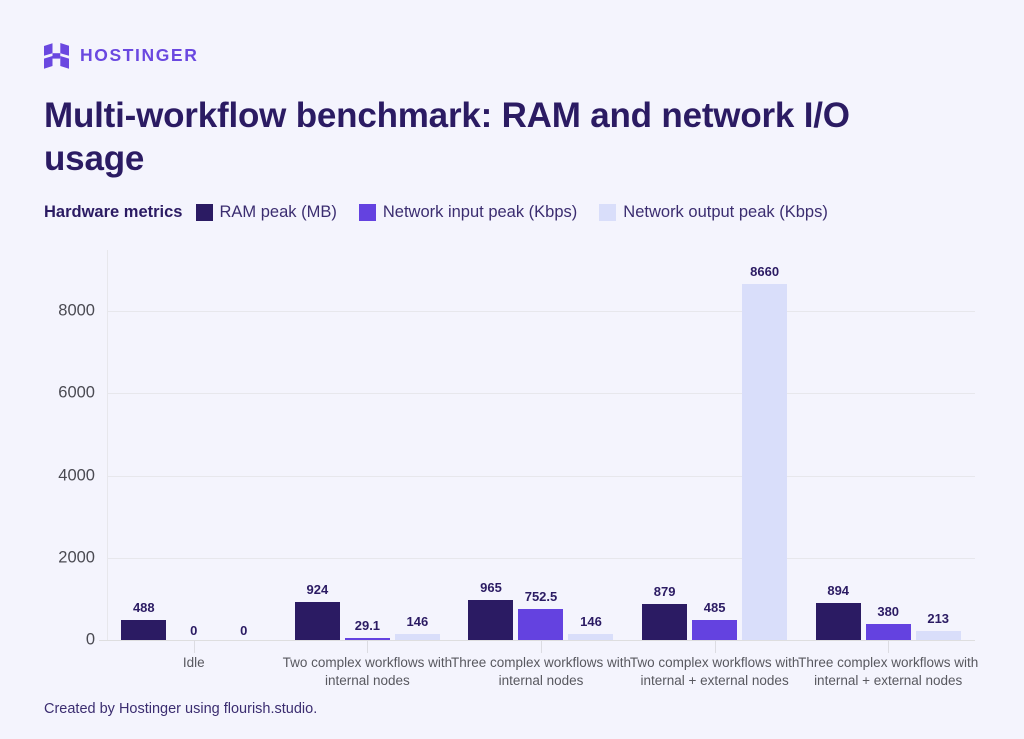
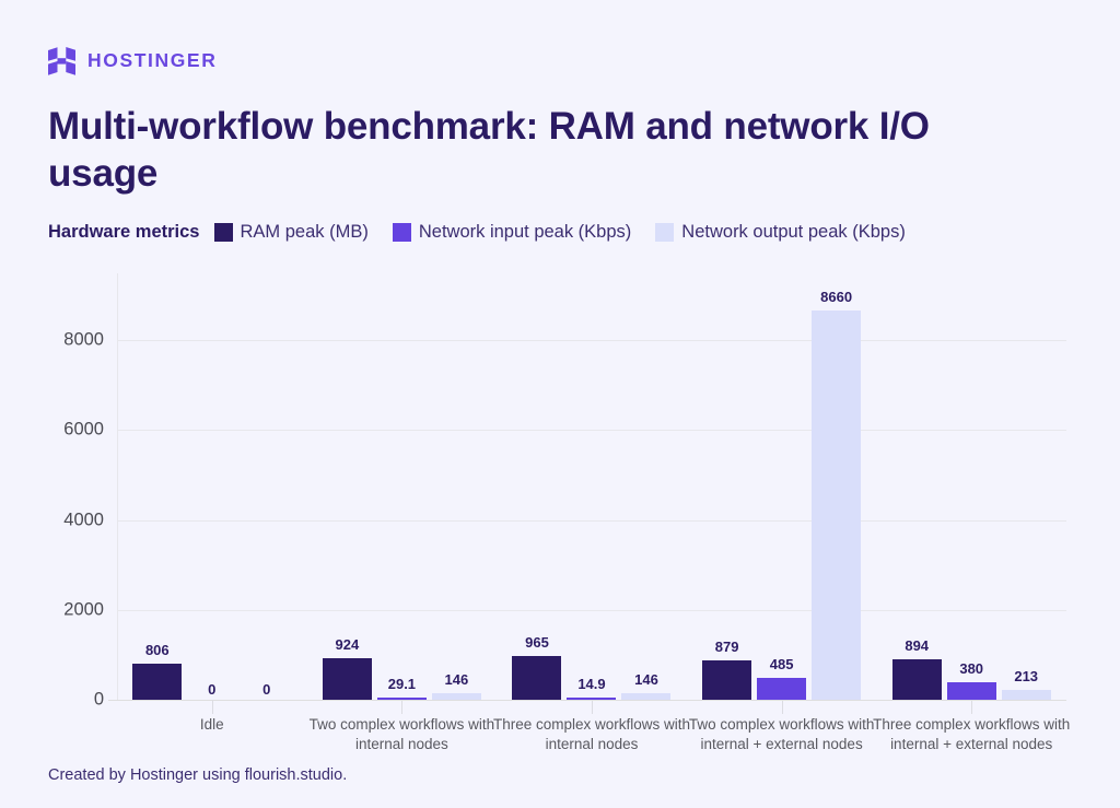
RAM peak (MB)/Idle: 488 -> 806
Network input peak (Kbps)/Three complex workflows with internal nodes: 752.5 -> 14.9
